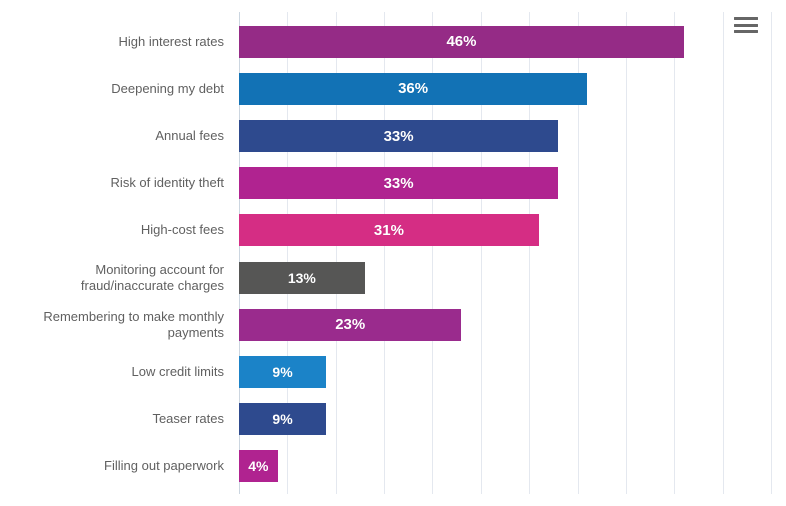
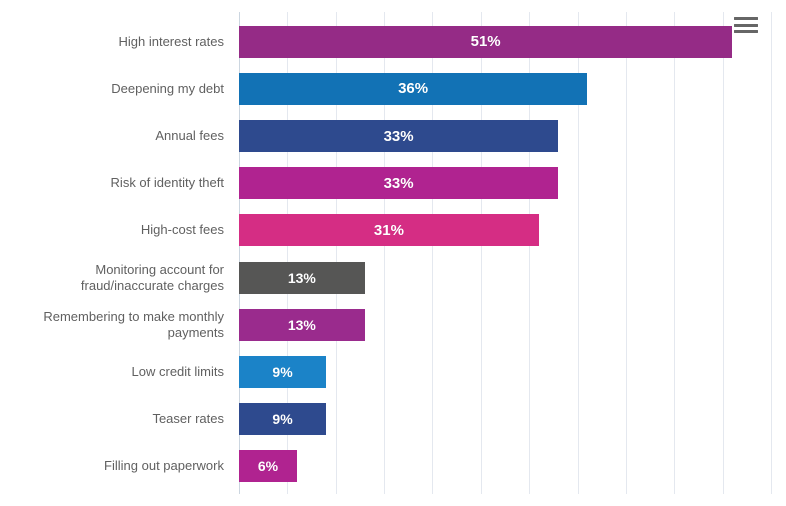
High interest rates: 46% -> 51%
Remembering to make monthly payments: 23% -> 13%
Filling out paperwork: 4% -> 6%
